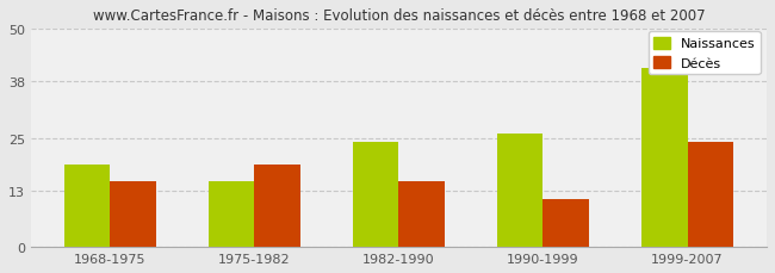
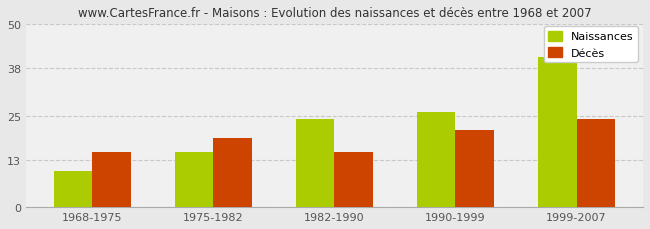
Naissances/1968-1975: 19 -> 10
Décès/1990-1999: 11 -> 21
